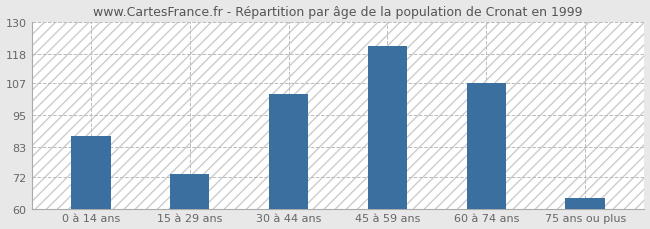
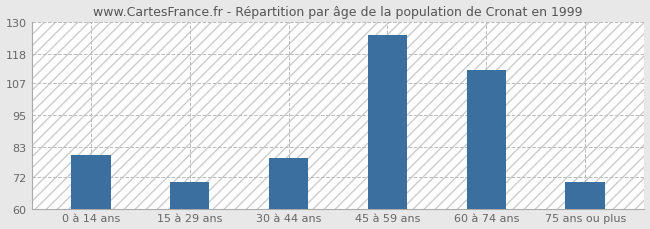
0 à 14 ans: 87 -> 80
15 à 29 ans: 73 -> 70
30 à 44 ans: 103 -> 79
45 à 59 ans: 121 -> 125
60 à 74 ans: 107 -> 112
75 ans ou plus: 64 -> 70
